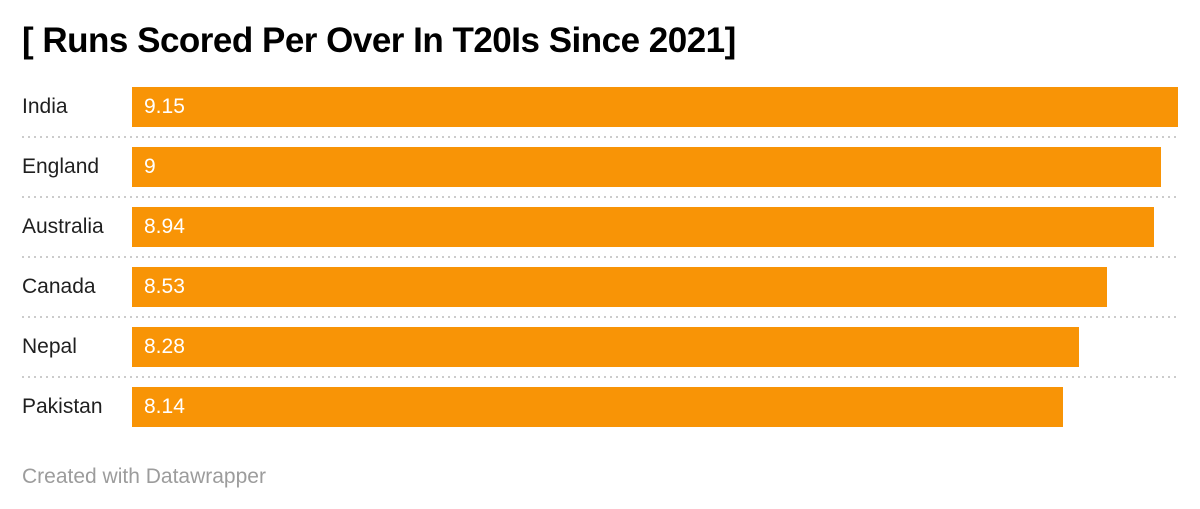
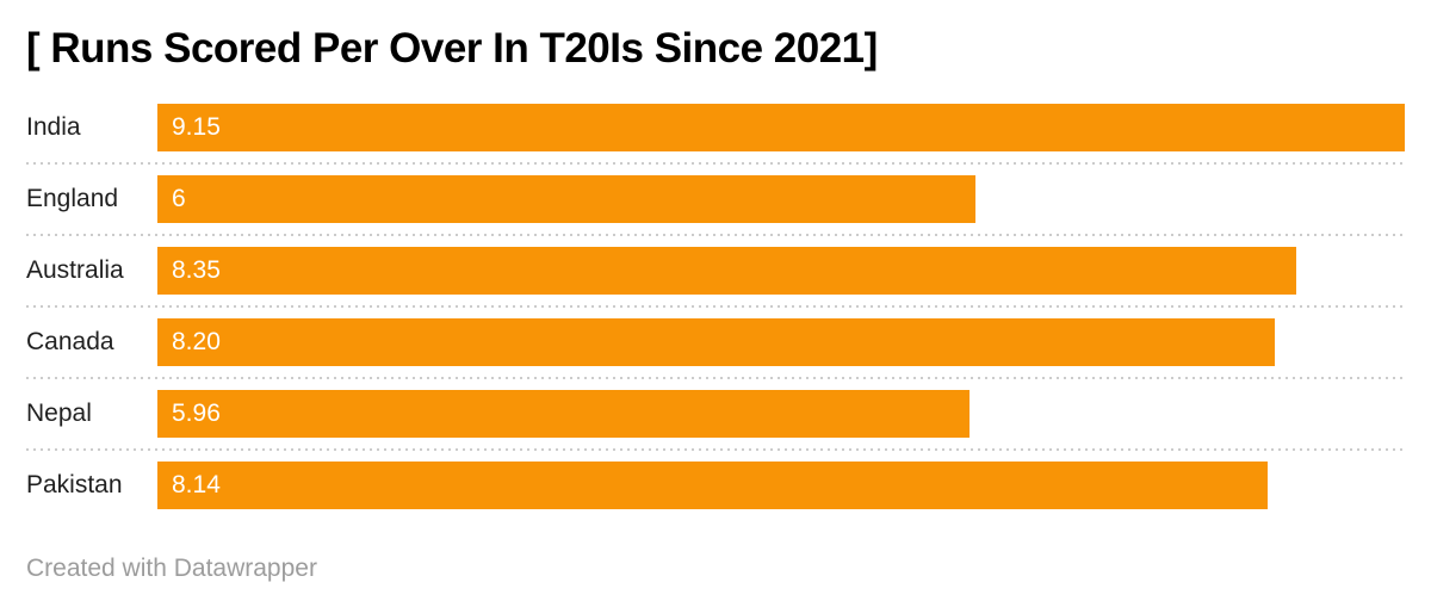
England: 9 -> 6
Australia: 8.94 -> 8.35
Canada: 8.53 -> 8.20
Nepal: 8.28 -> 5.96
